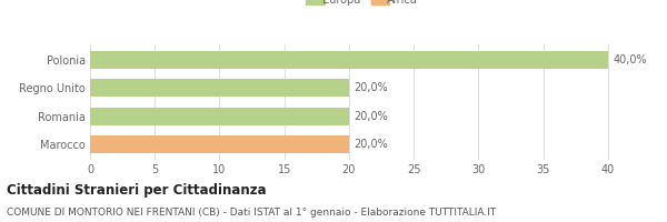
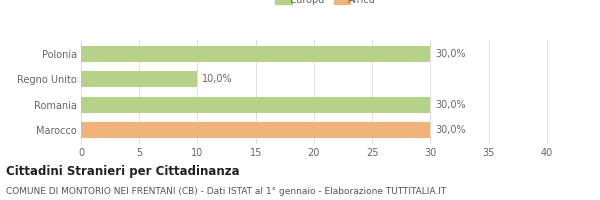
Polonia: 40,0% -> 30,0%
Regno Unito: 20,0% -> 10,0%
Romania: 20,0% -> 30,0%
Marocco: 20,0% -> 30,0%
